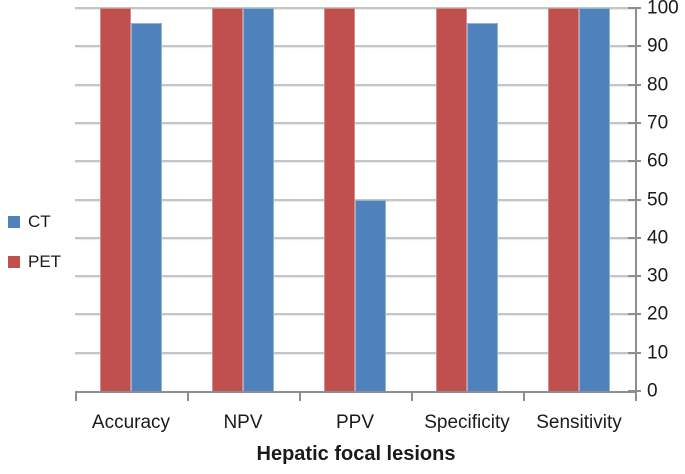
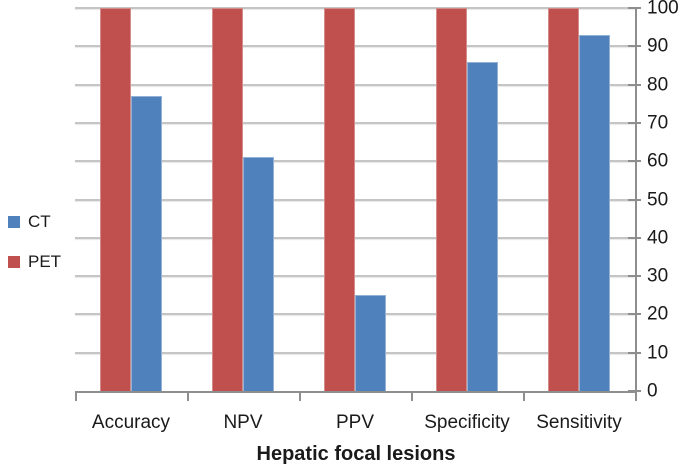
CT/Accuracy: 96 -> 77
CT/NPV: 100 -> 61
CT/PPV: 50 -> 25
CT/Specificity: 96 -> 86
CT/Sensitivity: 100 -> 93
